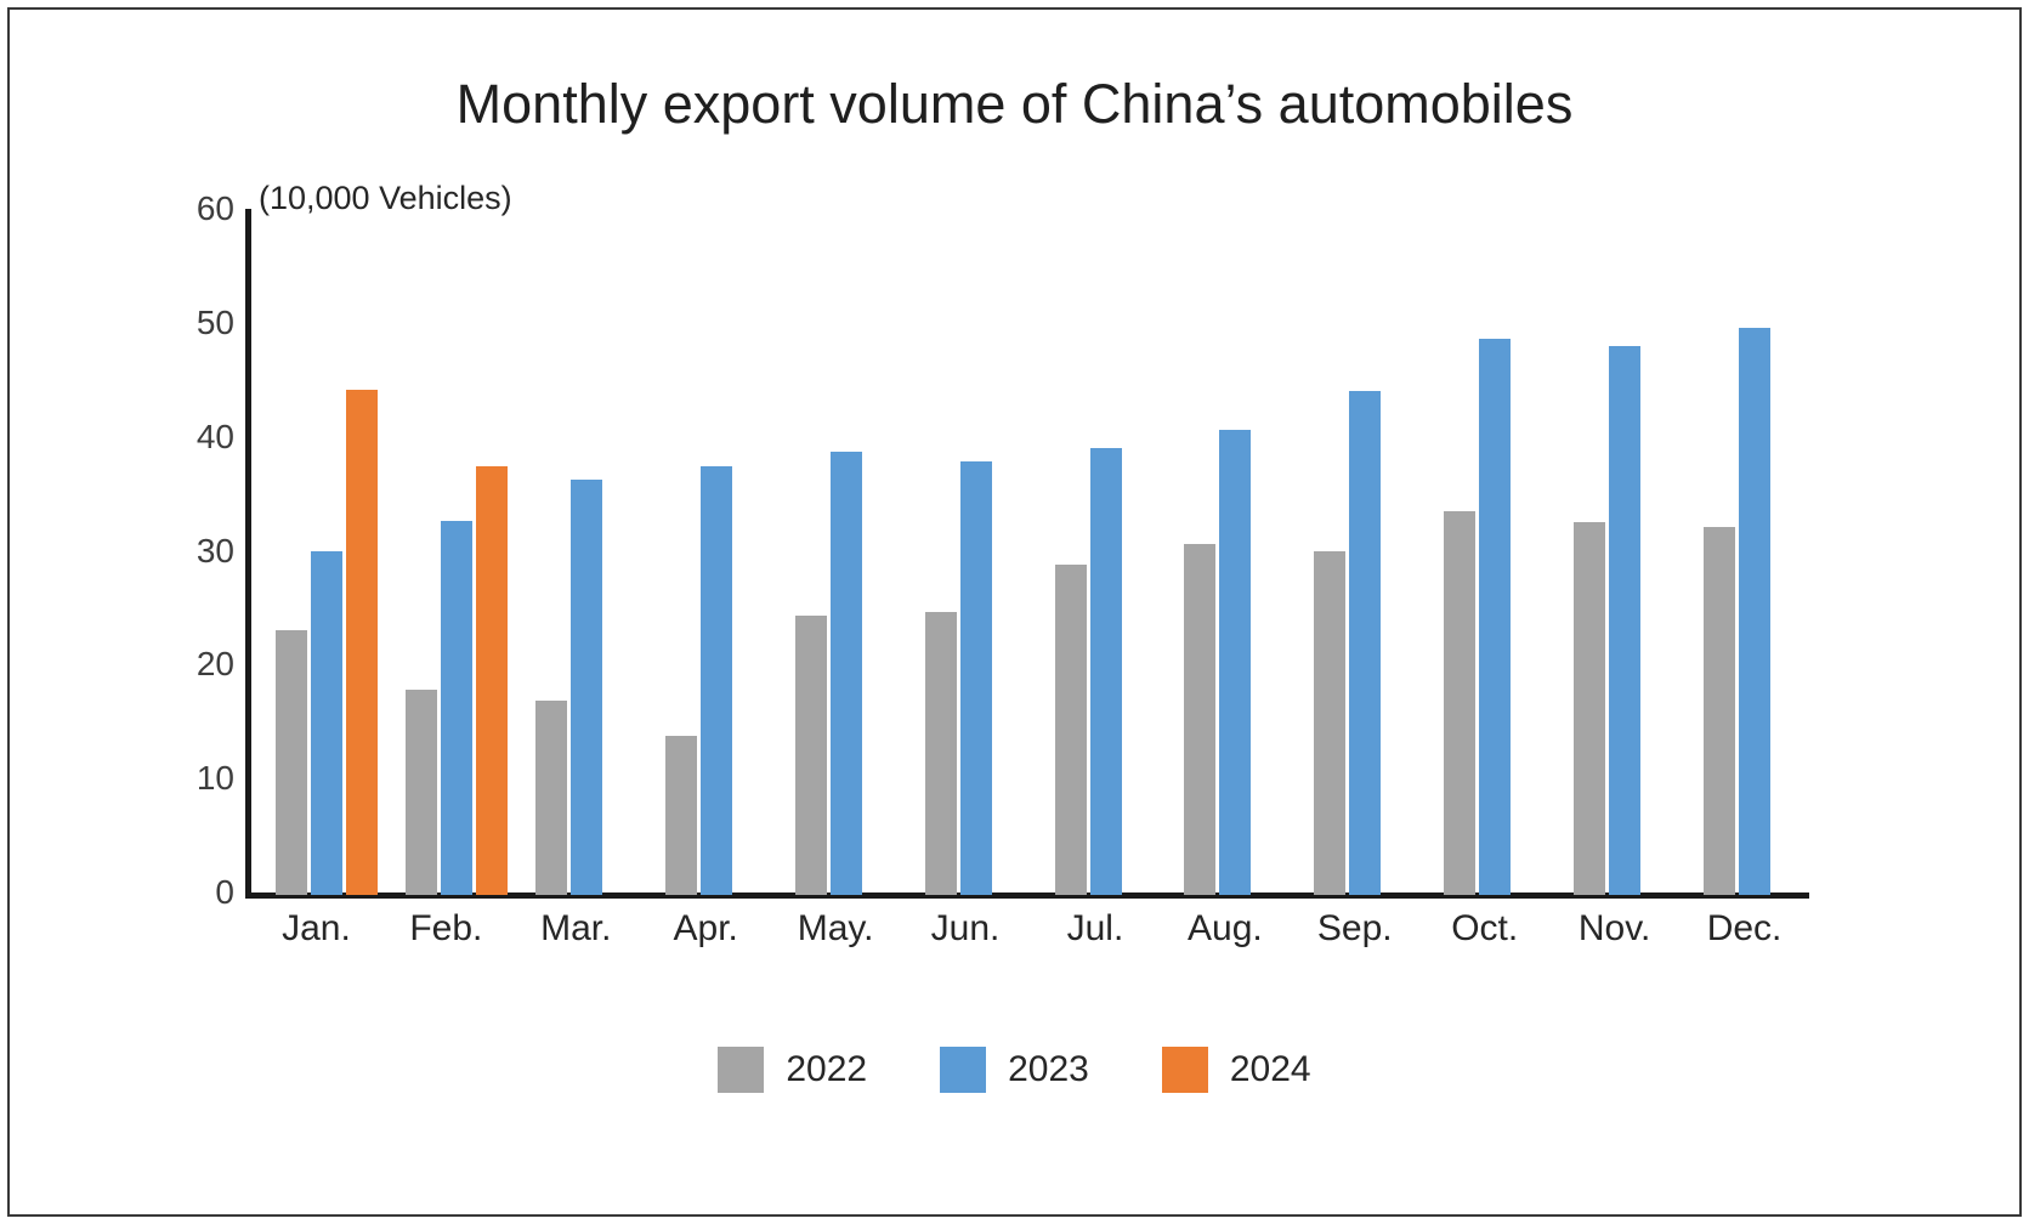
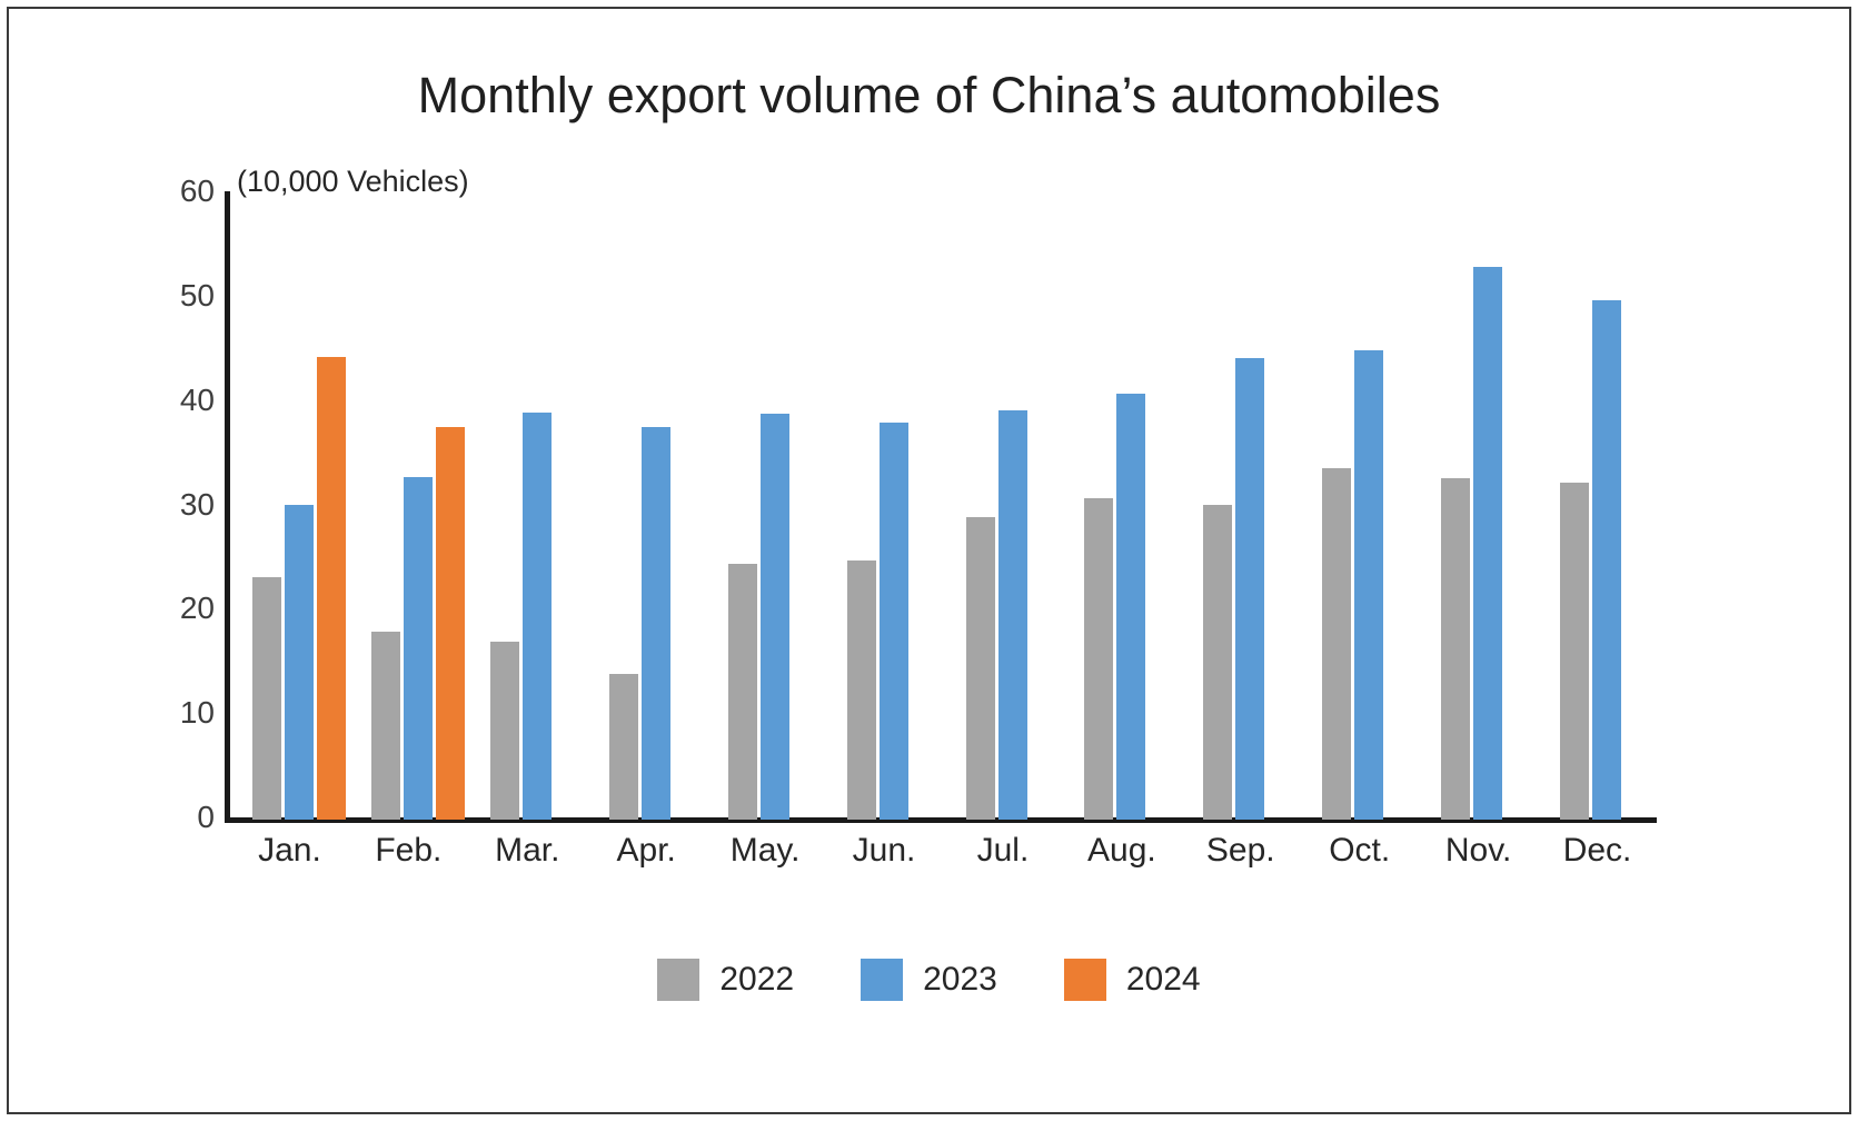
2023/Mar.: 36 -> 39
2023/Oct.: 49 -> 45
2023/Nov.: 48 -> 53
